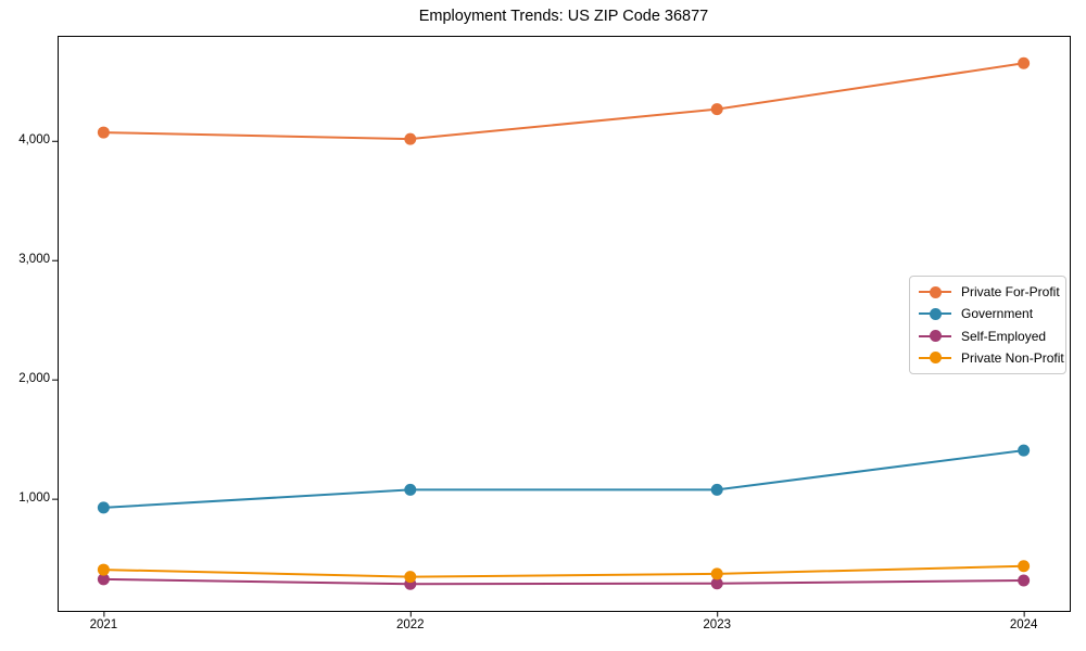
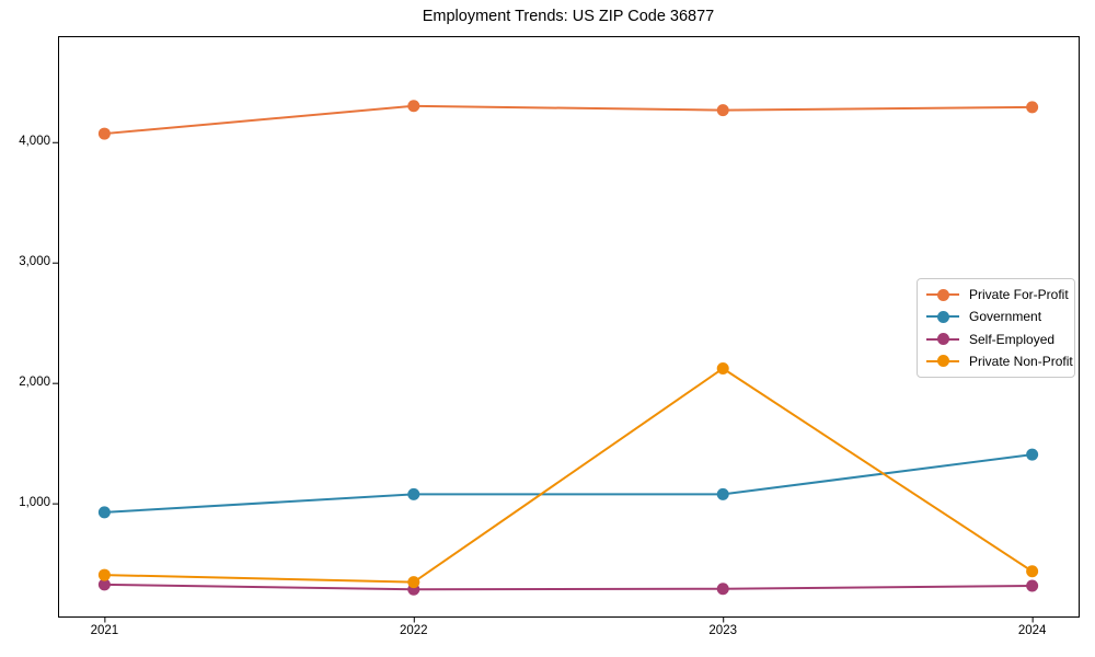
Private For-Profit/2022: 4020 -> 4300
Private Non-Profit/2023: 370 -> 2120
Private For-Profit/2024: 4650 -> 4290
